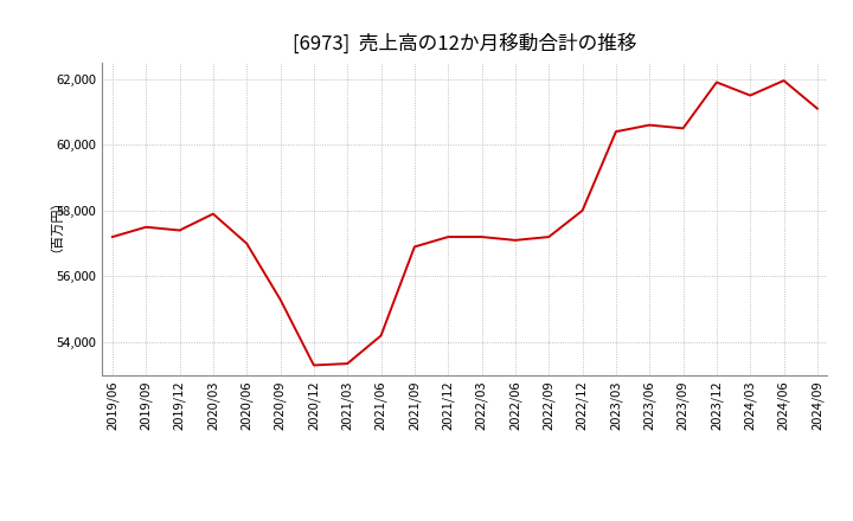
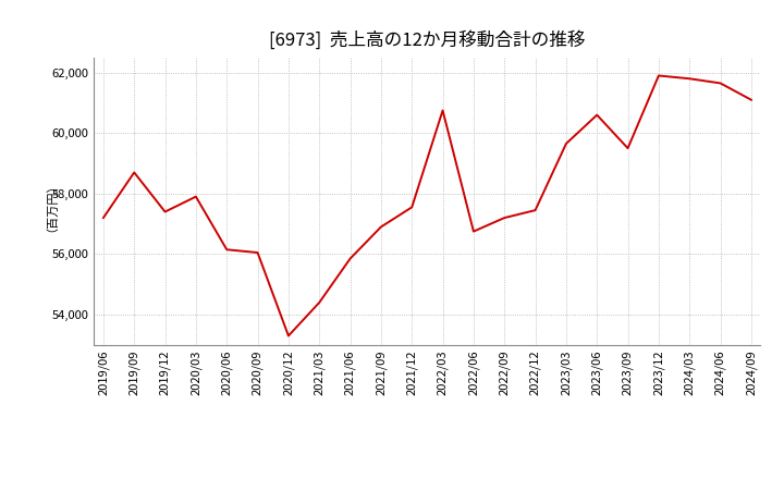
2019/09: 57,500 -> 58,700
2020/06: 57,000 -> 56,150
2020/09: 55,300 -> 56,050
2021/03: 53,350 -> 54,400
2021/06: 54,200 -> 55,850
2021/12: 57,200 -> 57,550
2022/03: 57,200 -> 60,750
2022/06: 57,100 -> 56,750
2022/12: 58,000 -> 57,450
2023/03: 60,400 -> 59,650
2023/09: 60,500 -> 59,500
2024/03: 61,500 -> 61,800
2024/06: 61,950 -> 61,650
